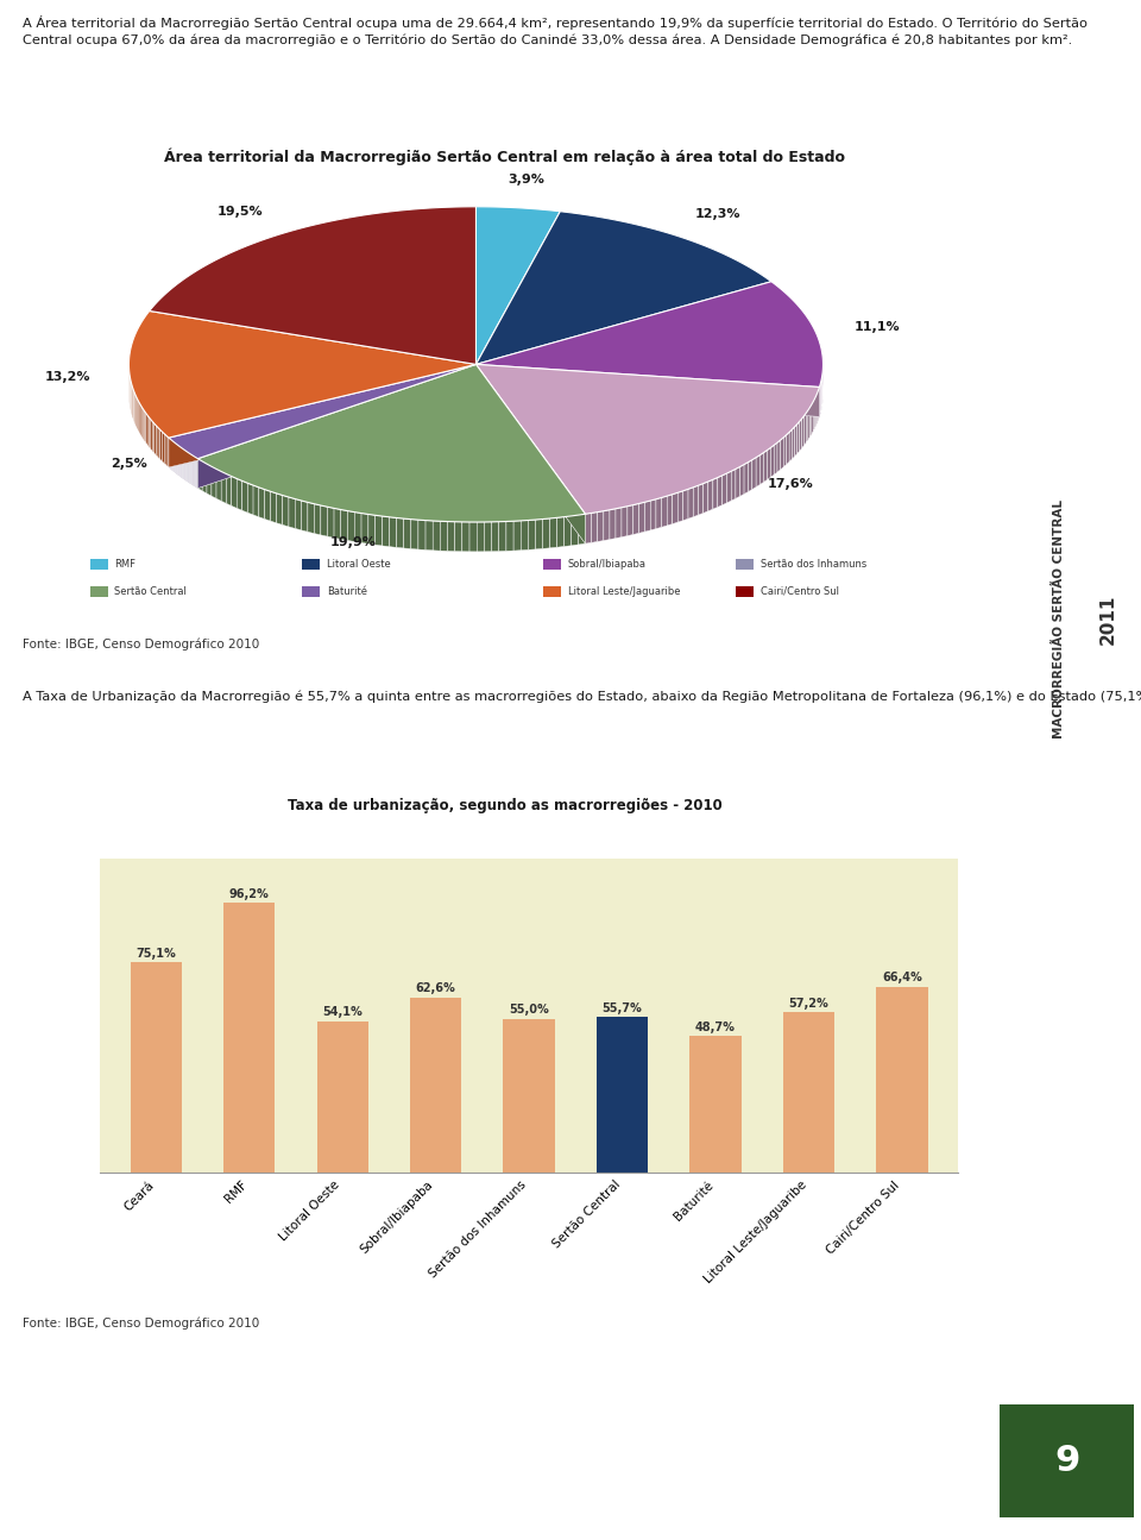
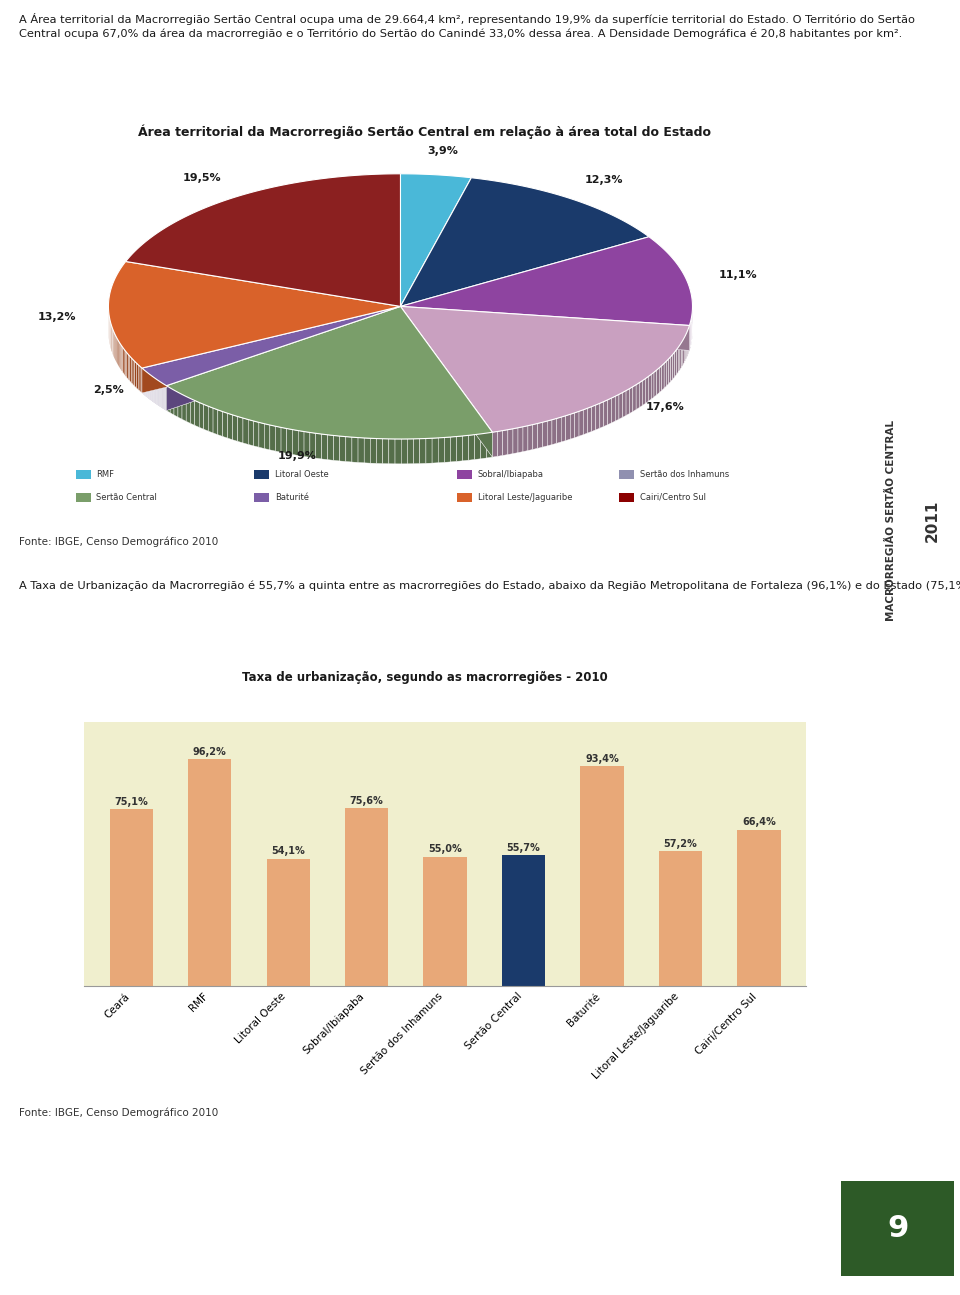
Sobral/Ibiapaba: 62,6% -> 75,6%
Baturité: 48,7% -> 93,4%
